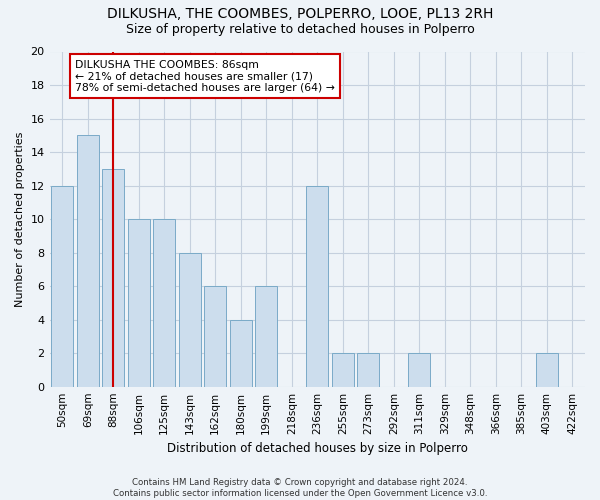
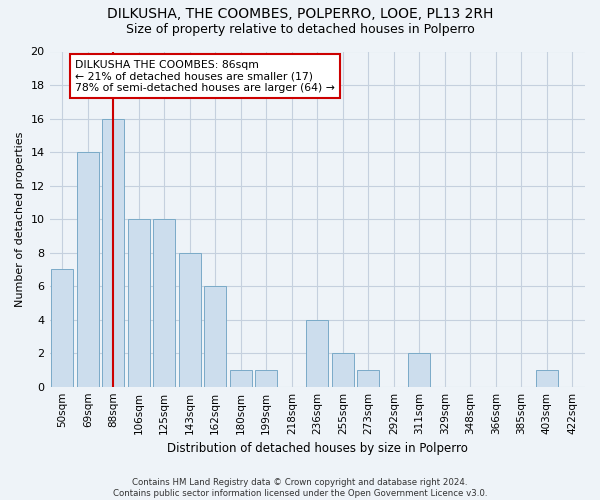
50sqm: 12 -> 7
69sqm: 15 -> 14
88sqm: 13 -> 16
180sqm: 4 -> 1
199sqm: 6 -> 1
236sqm: 12 -> 4
273sqm: 2 -> 1
403sqm: 2 -> 1
